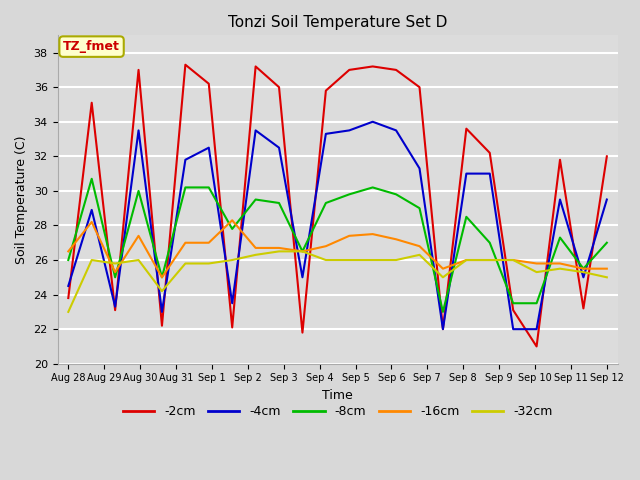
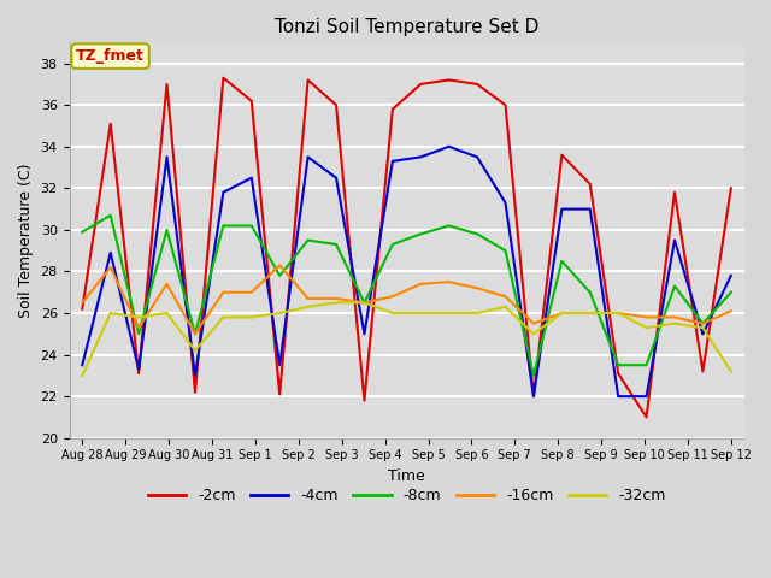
-2cm/Aug 28: 23.8 -> 26.2
-4cm/Aug 28: 24.5 -> 23.5
-8cm/Aug 28: 26.0 -> 29.9
-4cm/Sep 12: 29.5 -> 27.8
-16cm/Sep 12: 25.5 -> 26.1
-32cm/Sep 12: 25.0 -> 23.2
